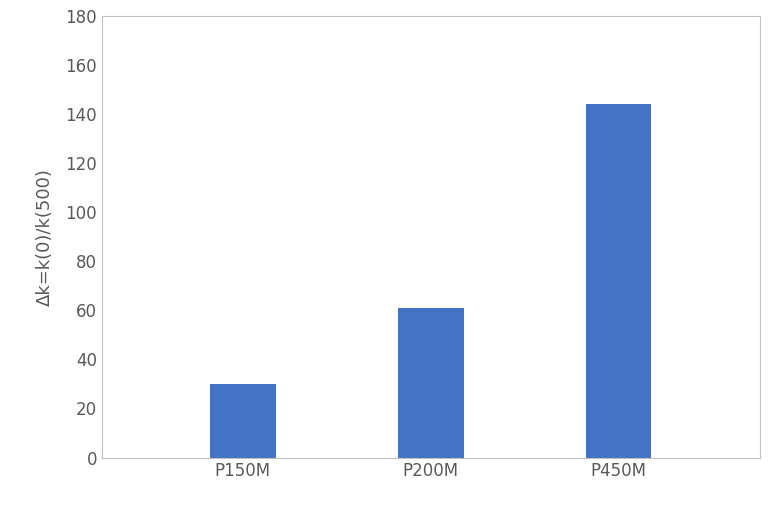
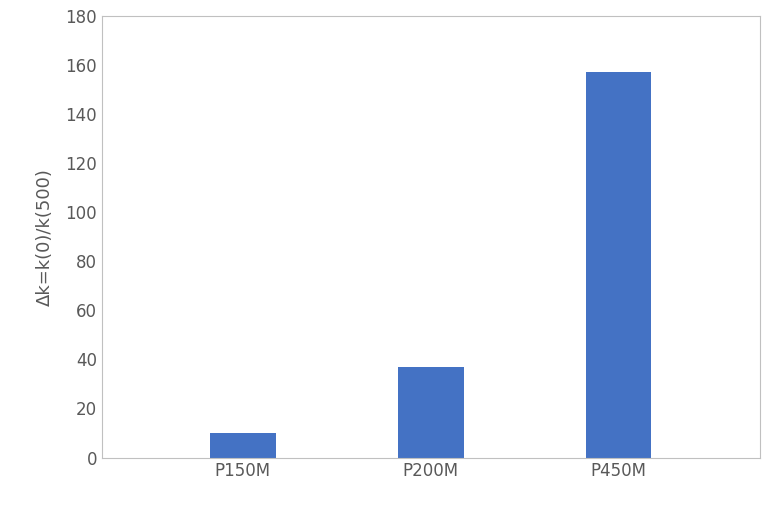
P150M: 30 -> 10
P200M: 61 -> 37
P450M: 144 -> 157
